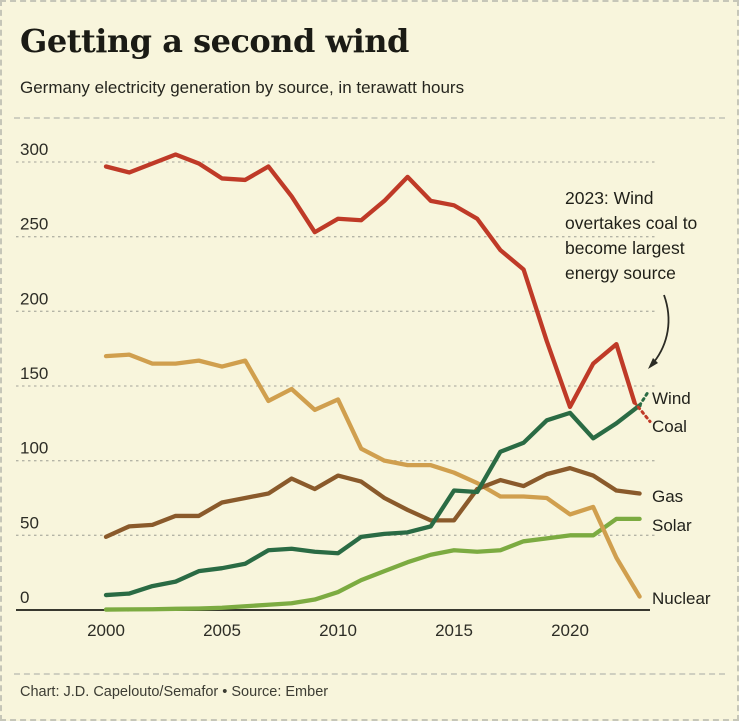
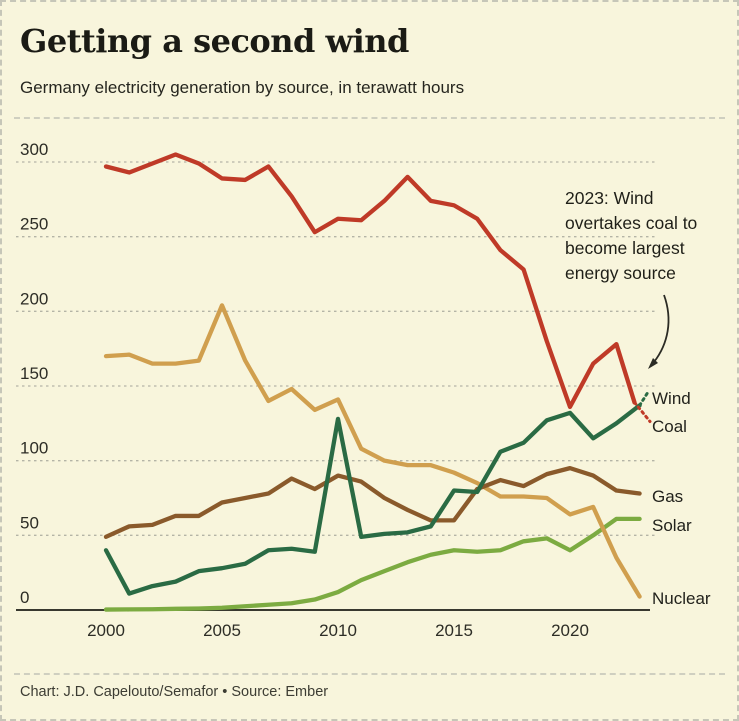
Wind/2000: 10 -> 40
Nuclear/2005: 163 -> 204
Wind/2010: 38 -> 128
Solar/2020: 50 -> 40
